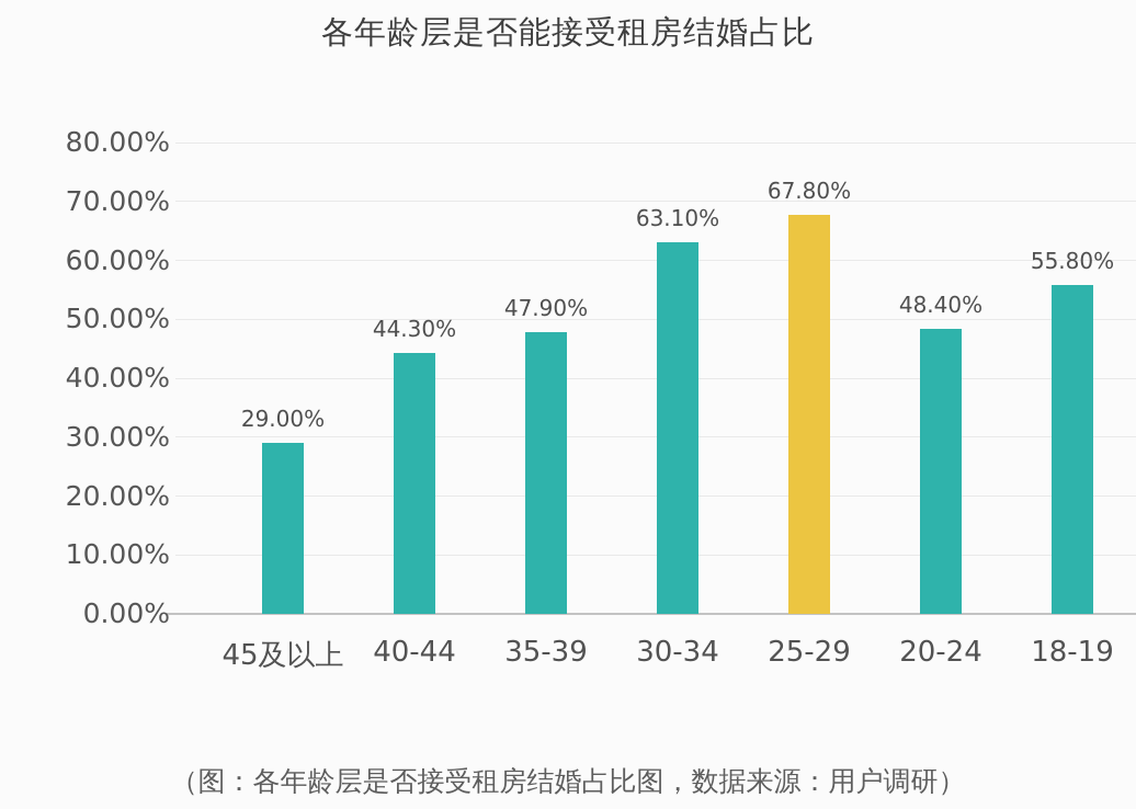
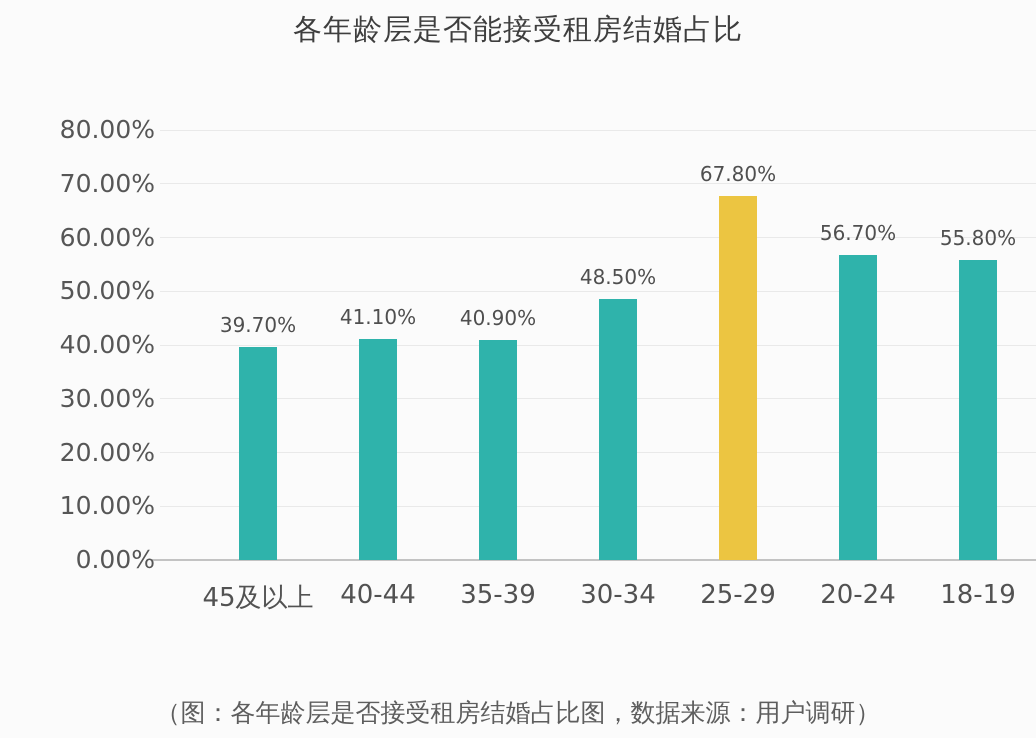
45及以上: 29.00% -> 39.70%
40-44: 44.30% -> 41.10%
35-39: 47.90% -> 40.90%
30-34: 63.10% -> 48.50%
20-24: 48.40% -> 56.70%
